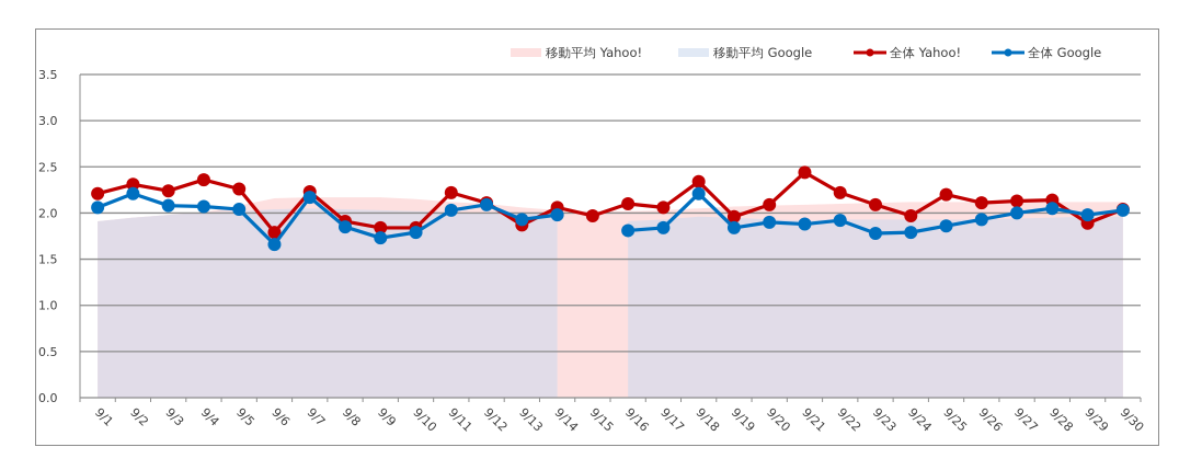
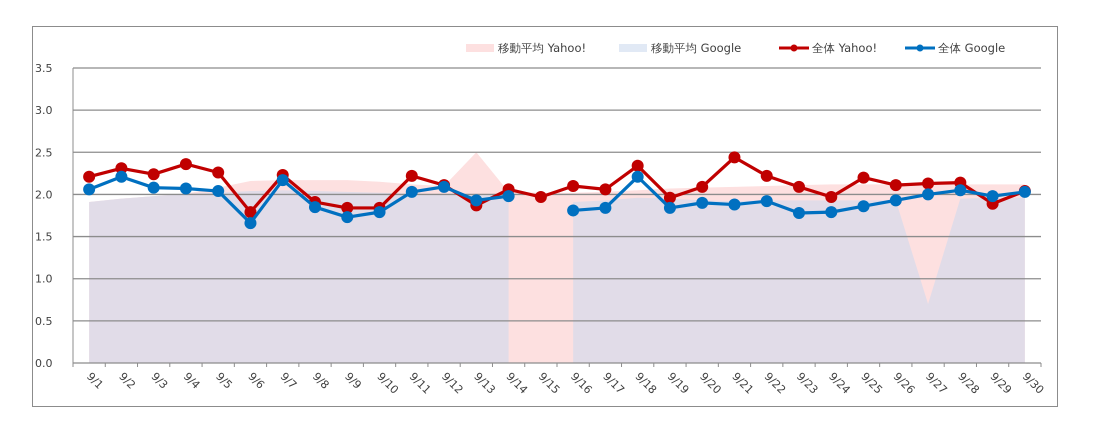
移動平均 Yahoo!/9/13: 2.1 -> 2.5
移動平均 Google/9/27: 1.9 -> 0.7
